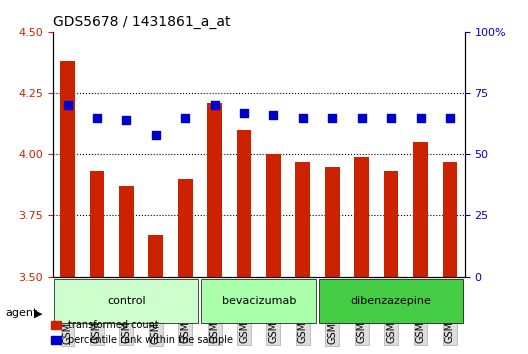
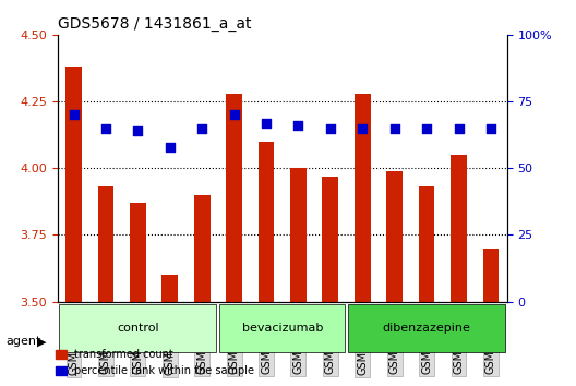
transformed count/GSM967855: 3.67 -> 3.60
transformed count/GSM967862: 4.21 -> 4.28
transformed count/GSM967857: 3.95 -> 4.28
transformed count/GSM967861: 3.97 -> 3.70
